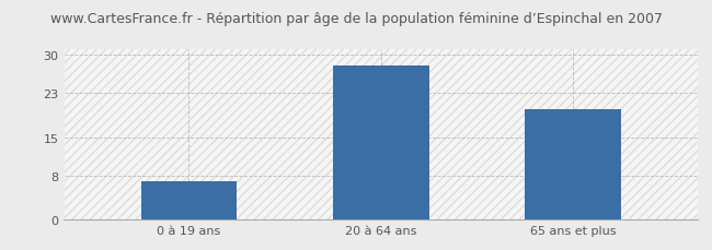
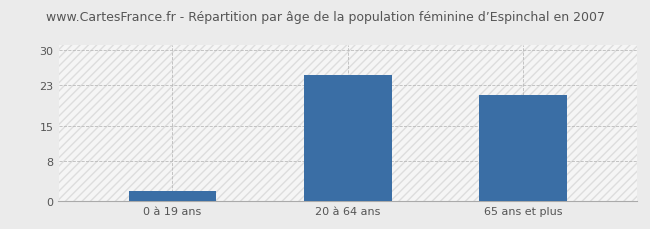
0 à 19 ans: 7 -> 2
20 à 64 ans: 28 -> 25
65 ans et plus: 20 -> 21
